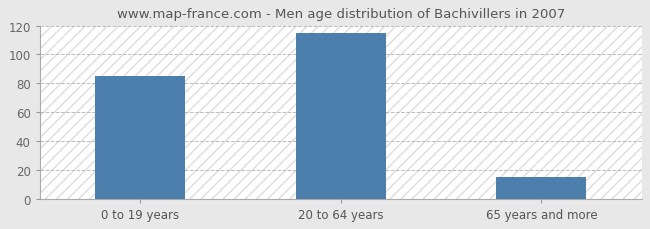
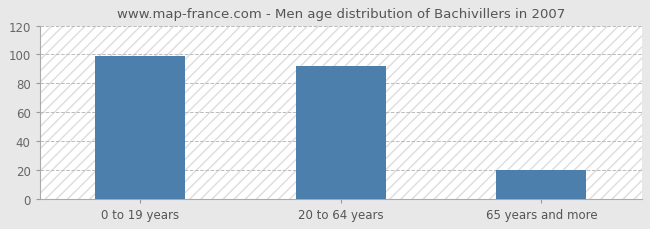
0 to 19 years: 85 -> 99
20 to 64 years: 115 -> 92
65 years and more: 15 -> 20
